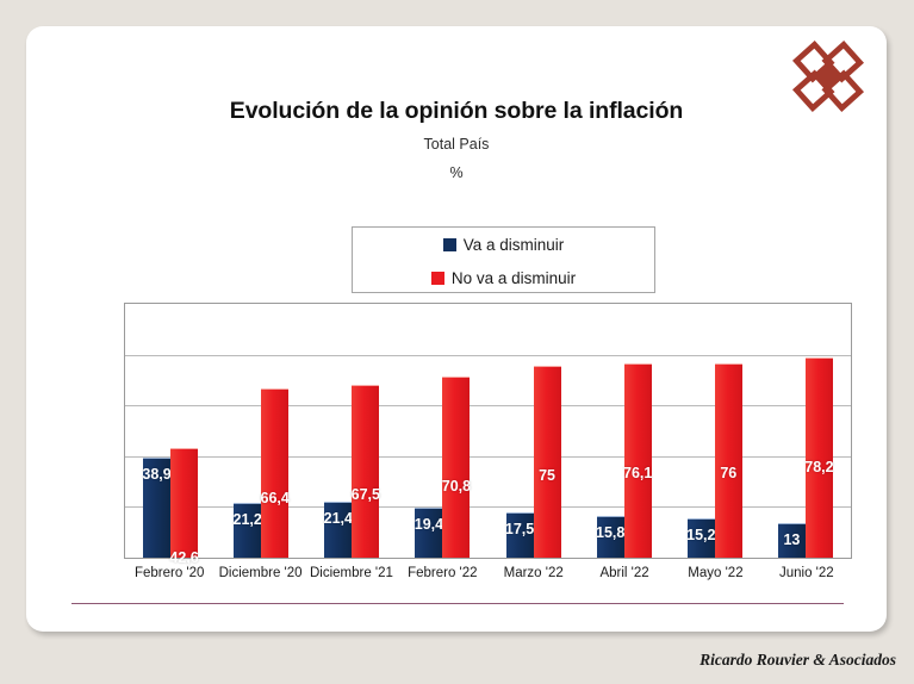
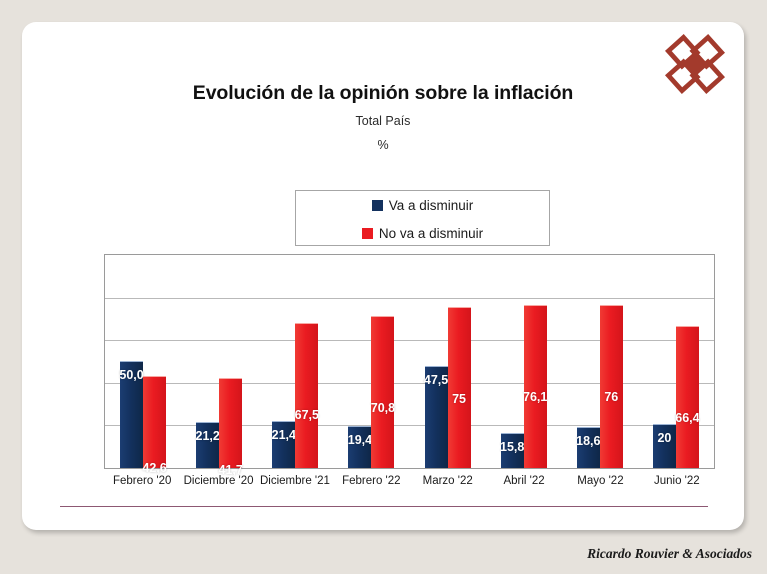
Va a disminuir/Febrero '20: 38,9 -> 50,0
No va a disminuir/Diciembre '20: 66,4 -> 41,7
Va a disminuir/Marzo '22: 17,5 -> 47,5
Va a disminuir/Mayo '22: 15,2 -> 18,6
Va a disminuir/Junio '22: 13 -> 20
No va a disminuir/Junio '22: 78,2 -> 66,4
